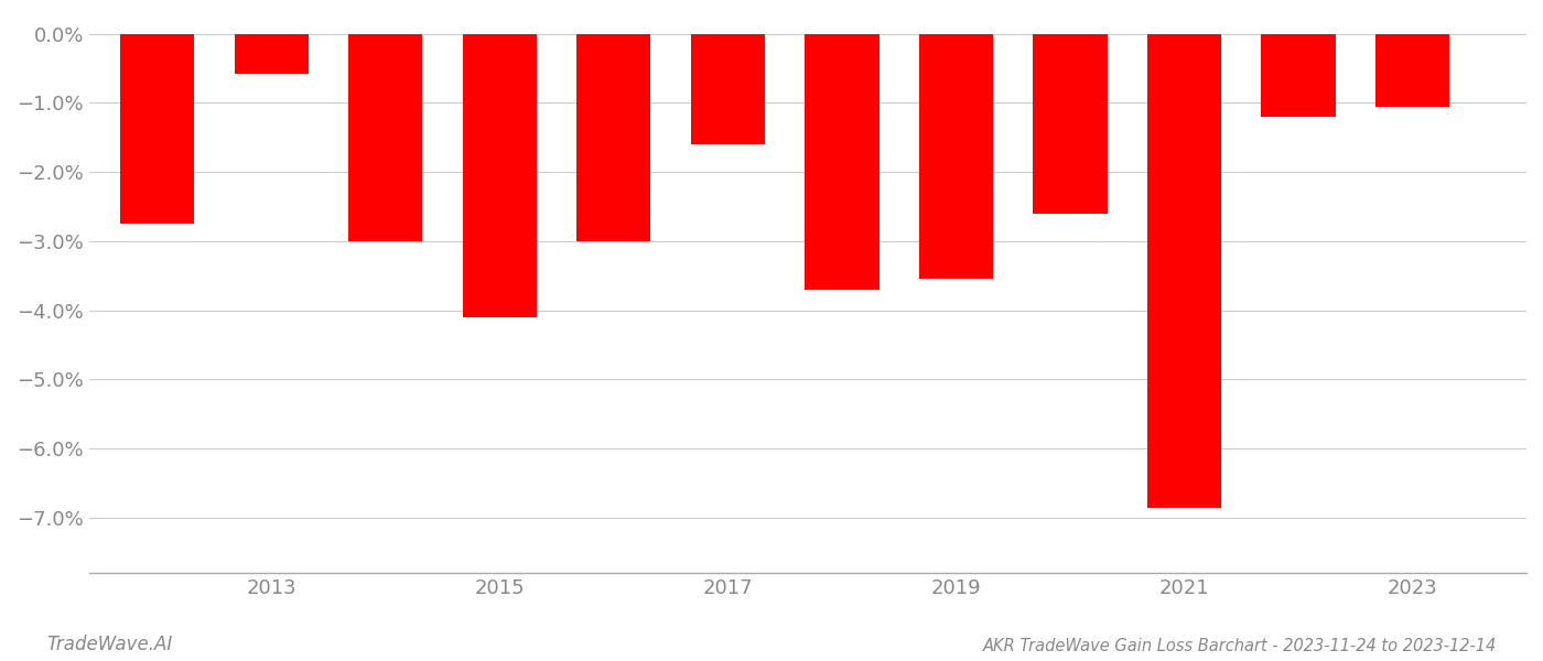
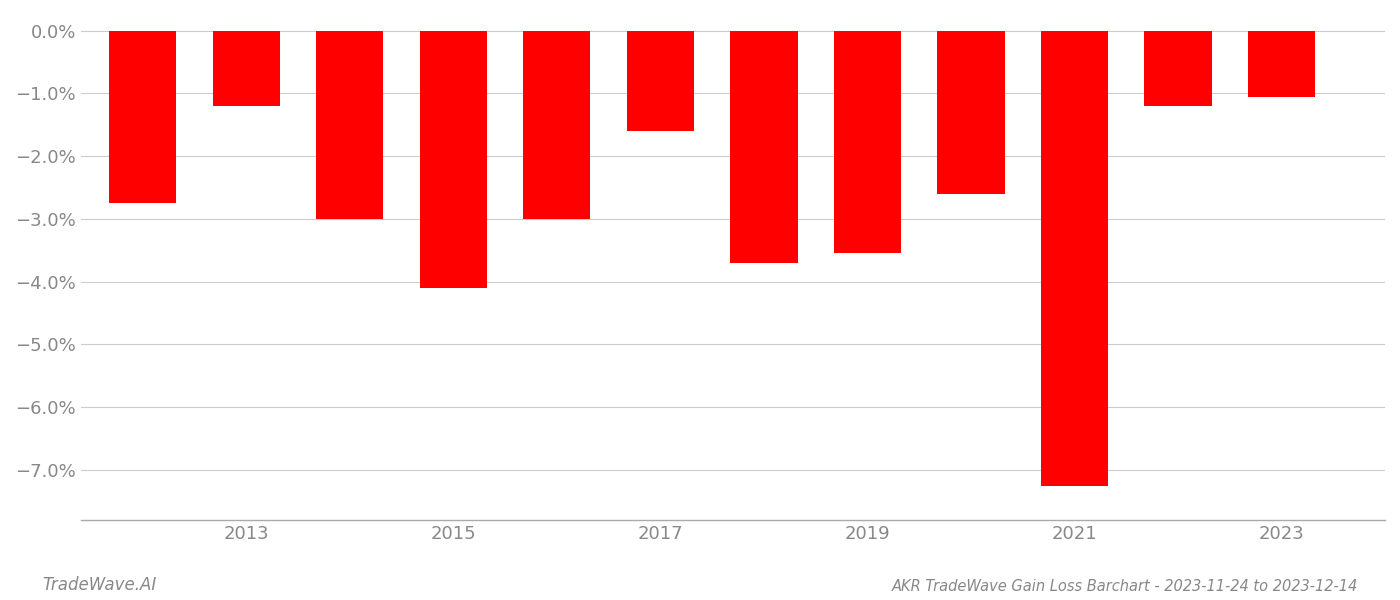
2013: -0.58% -> -1.20%
2021: -6.86% -> -7.25%
